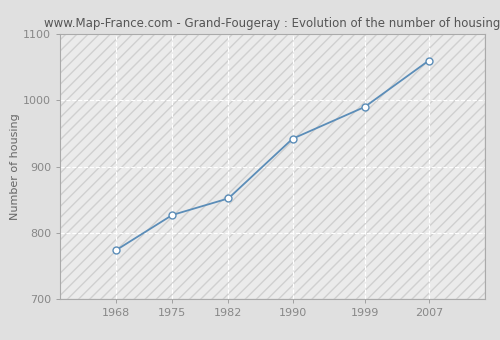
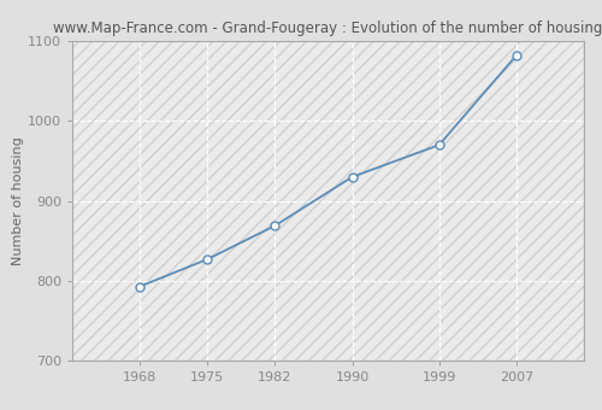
1968: 774 -> 793
1982: 852 -> 869
1990: 942 -> 930
1999: 990 -> 970
2007: 1060 -> 1082
